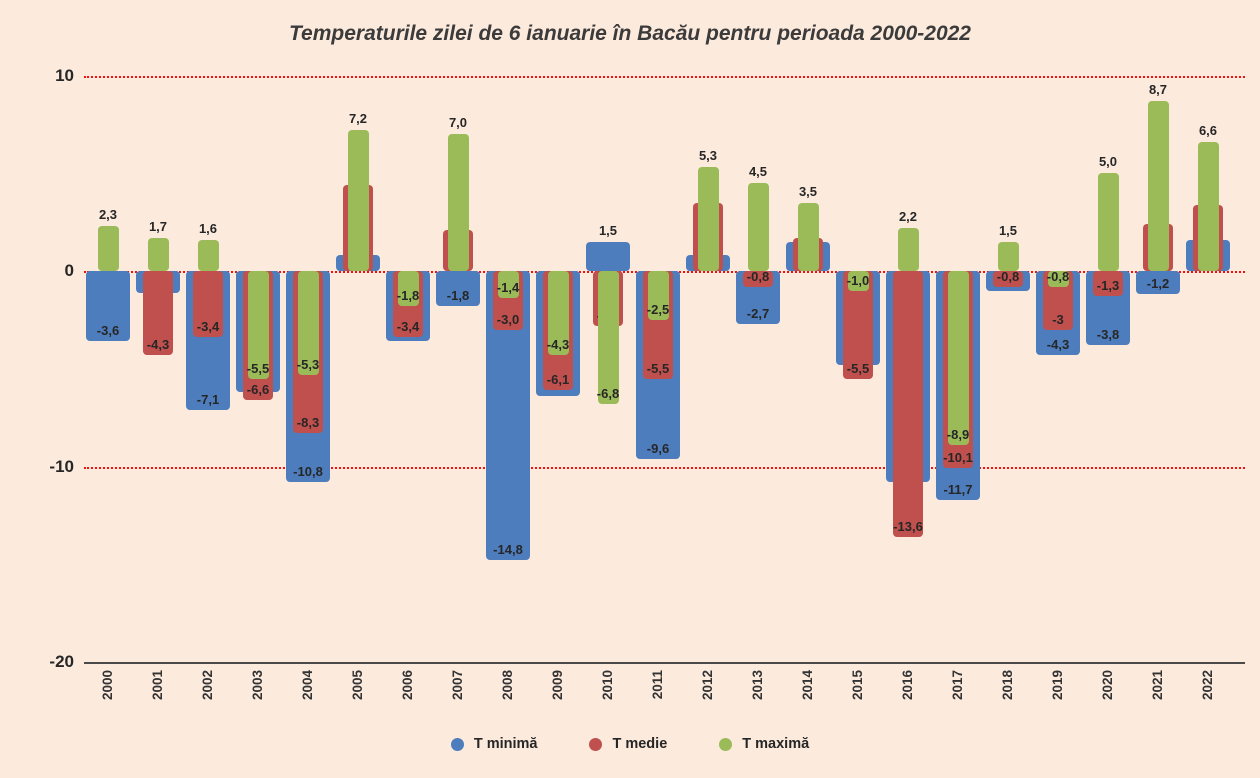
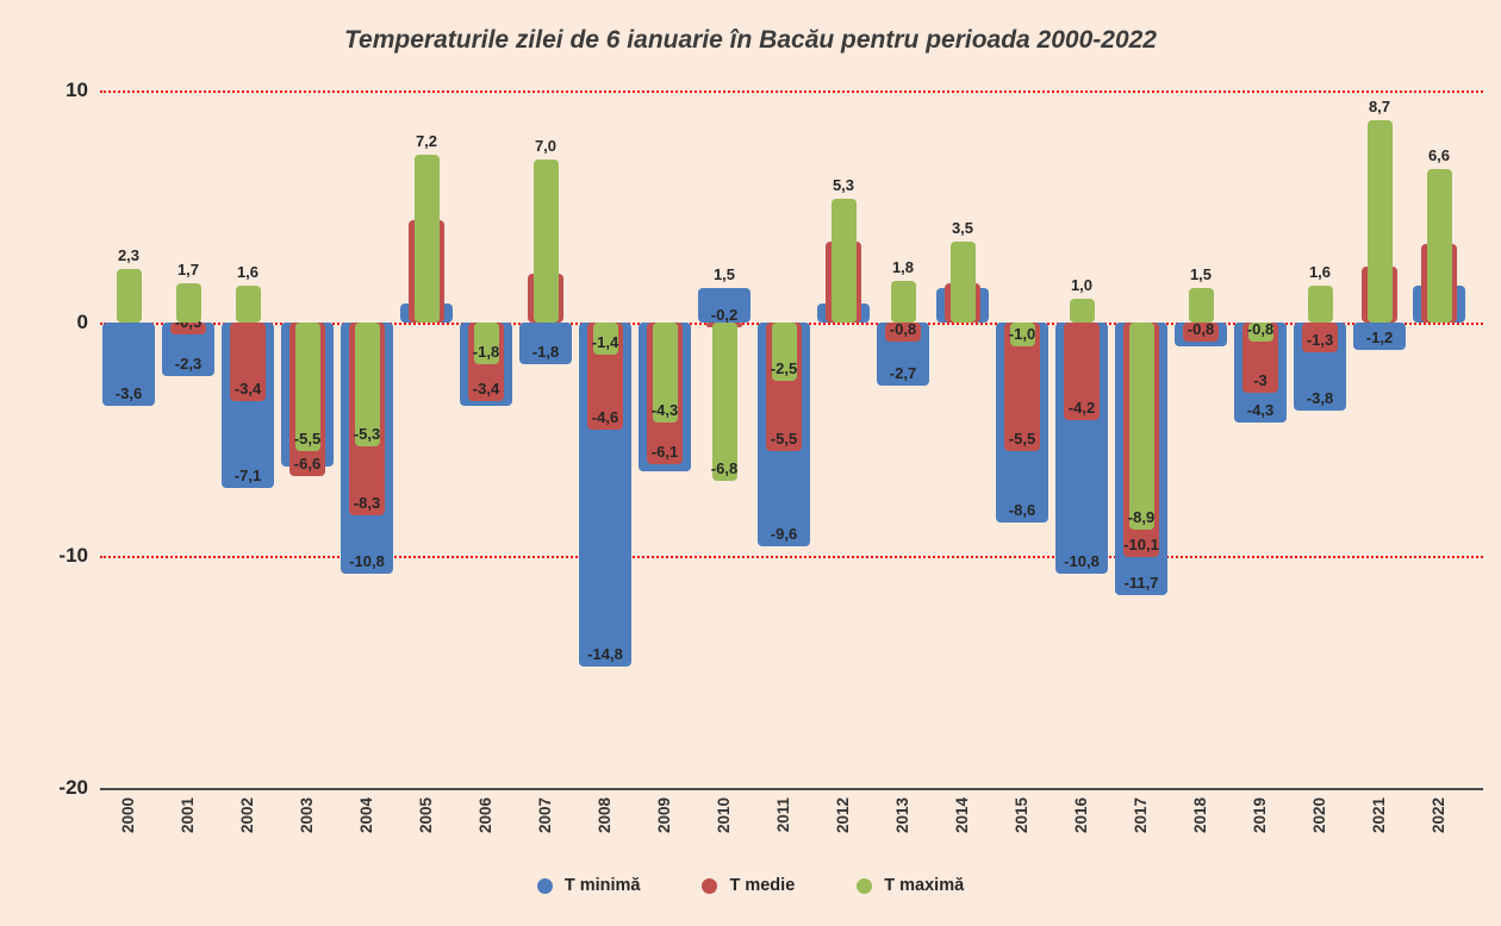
T minimă/2001: -1,1 -> -2,3
T medie/2001: -4,3 -> -0,5
T medie/2008: -3,0 -> -4,6
T medie/2010: -2,8 -> -0,2
T maximă/2013: 4,5 -> 1,8
T minimă/2015: -4,8 -> -8,6
T medie/2016: -13,6 -> -4,2
T maximă/2016: 2,2 -> 1,0
T maximă/2020: 5,0 -> 1,6
